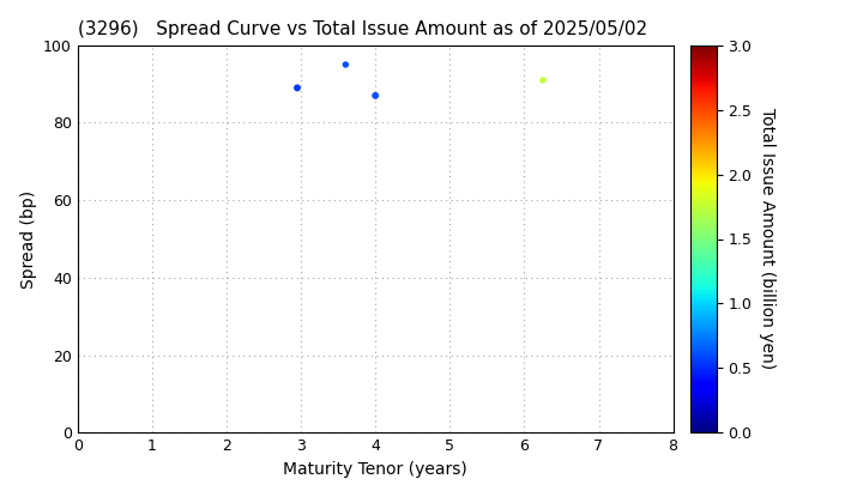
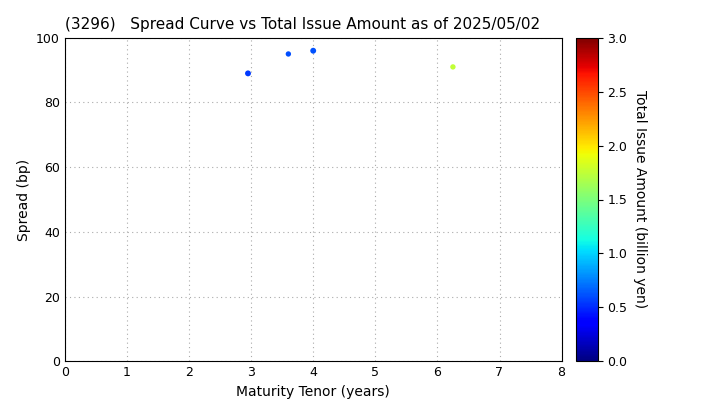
4: 87 -> 96
